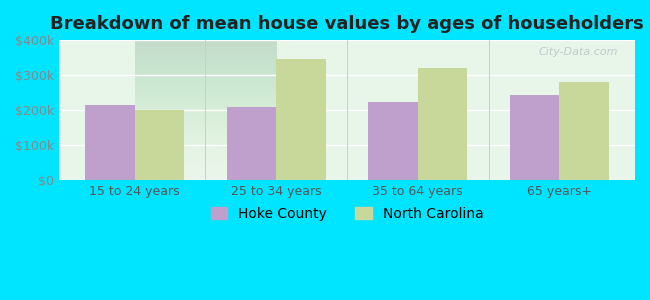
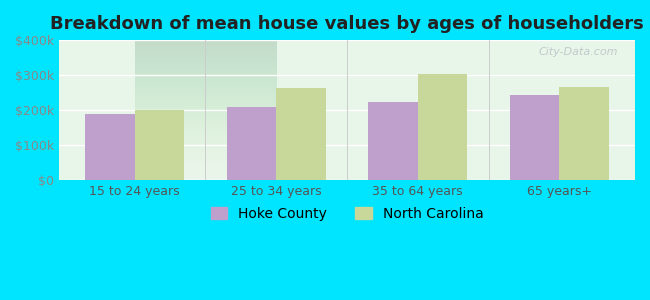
Hoke County/15 to 24 years: $215k -> $190k
North Carolina/25 to 34 years: $345k -> $262k
North Carolina/35 to 64 years: $320k -> $302k
North Carolina/65 years+: $280k -> $265k
